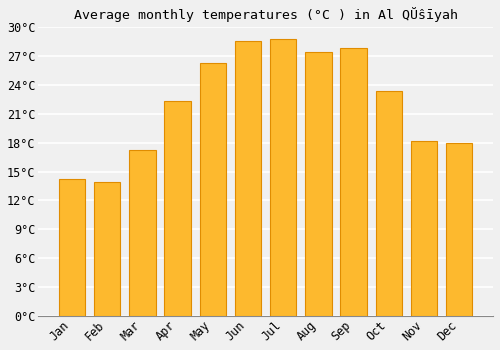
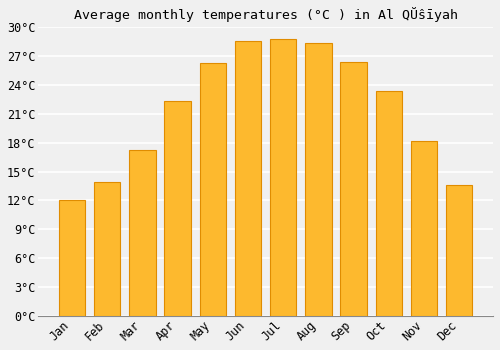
Jan: 14.2°C -> 12.1°C
Aug: 27.4°C -> 28.4°C
Sep: 27.8°C -> 26.4°C
Dec: 18.0°C -> 13.6°C
